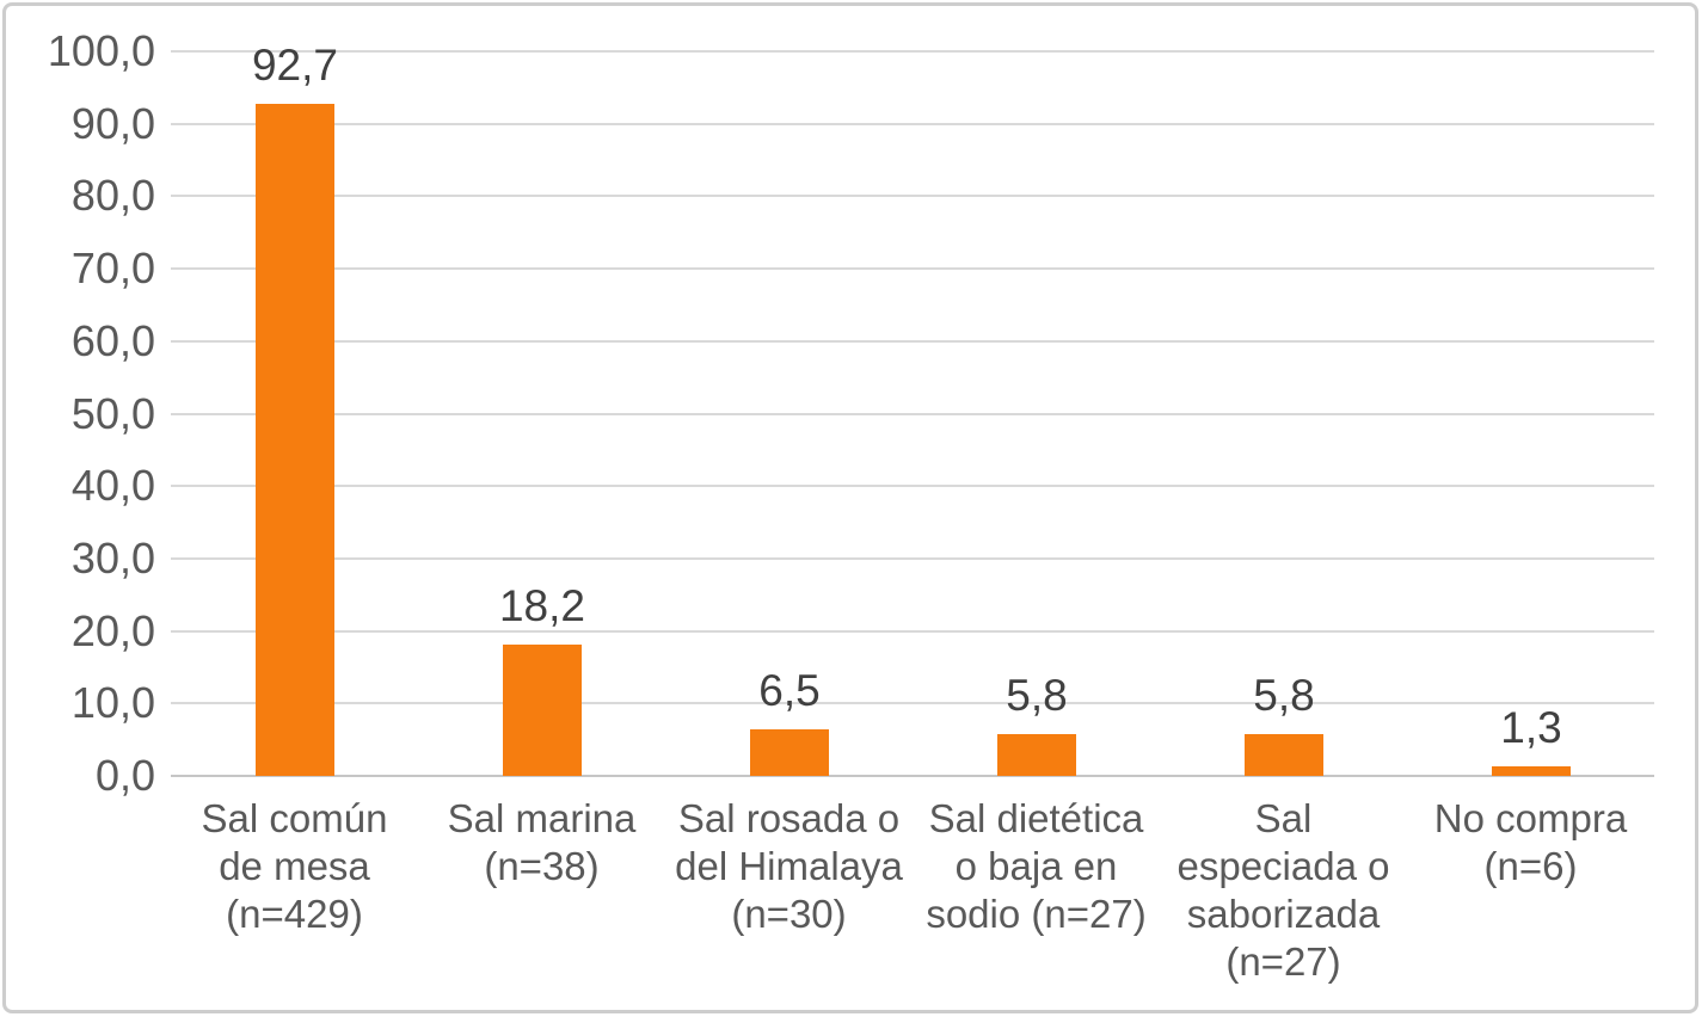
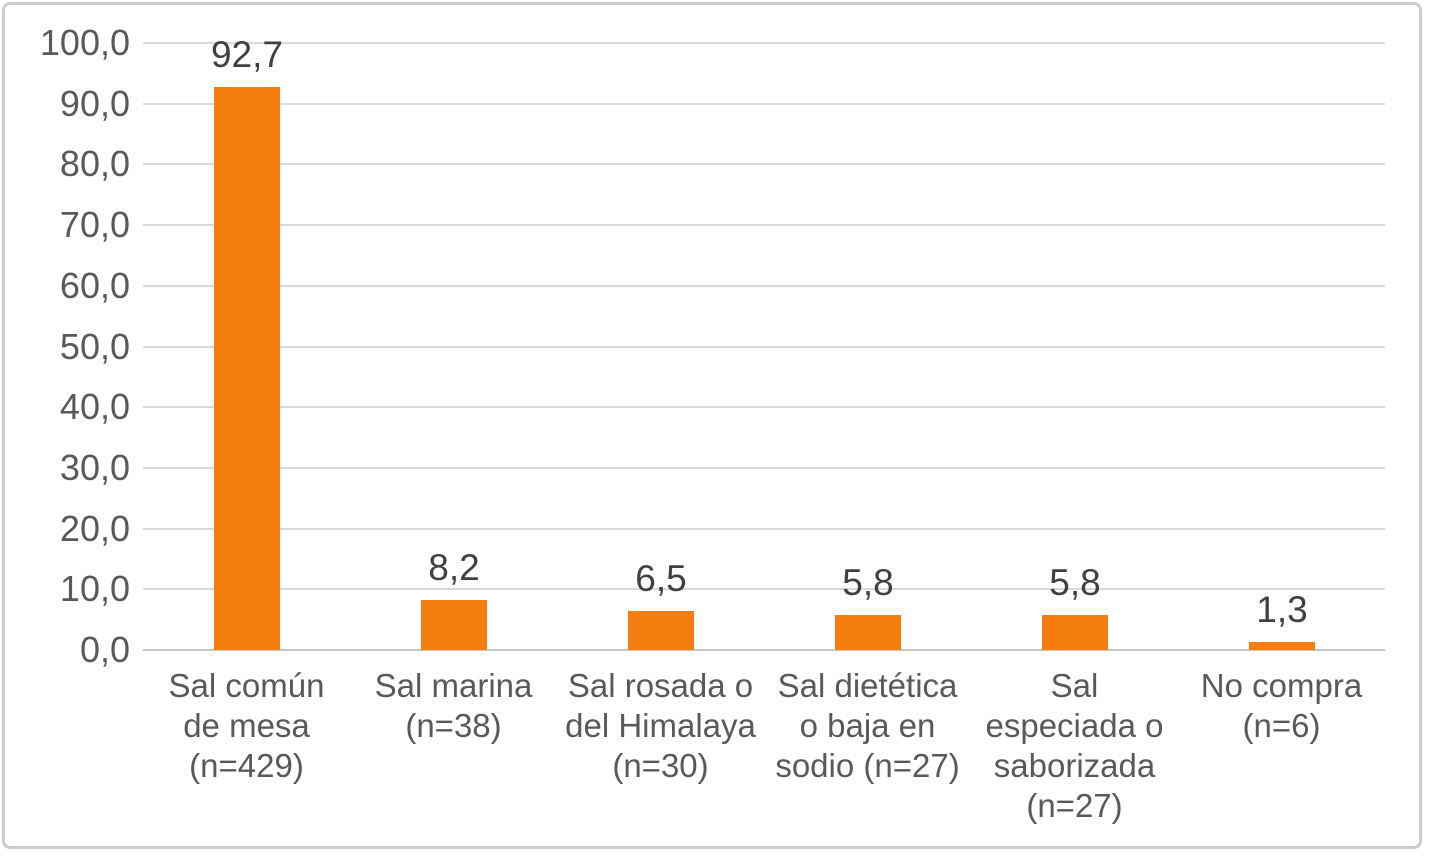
Sal marina (n=38): 18,2 -> 8,2
